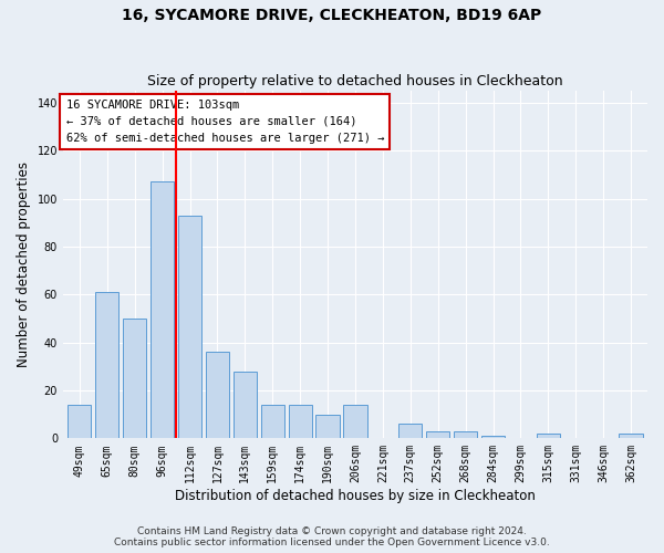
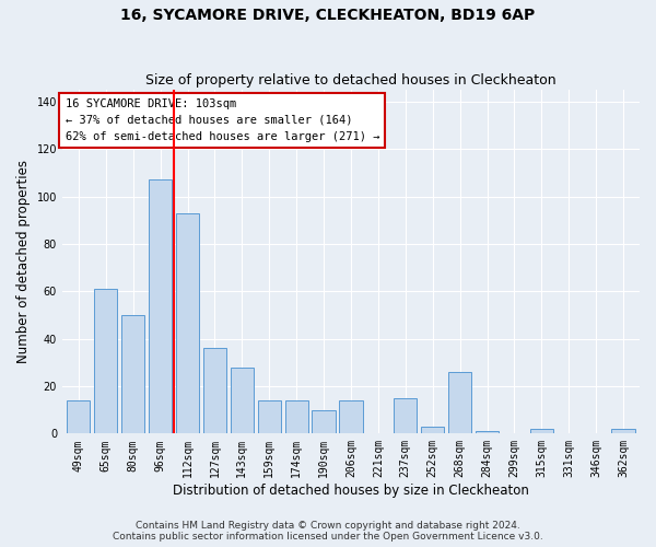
237sqm: 6 -> 15
268sqm: 3 -> 26
